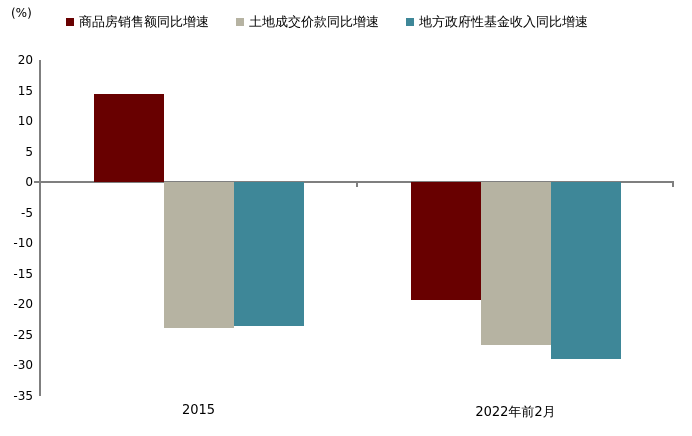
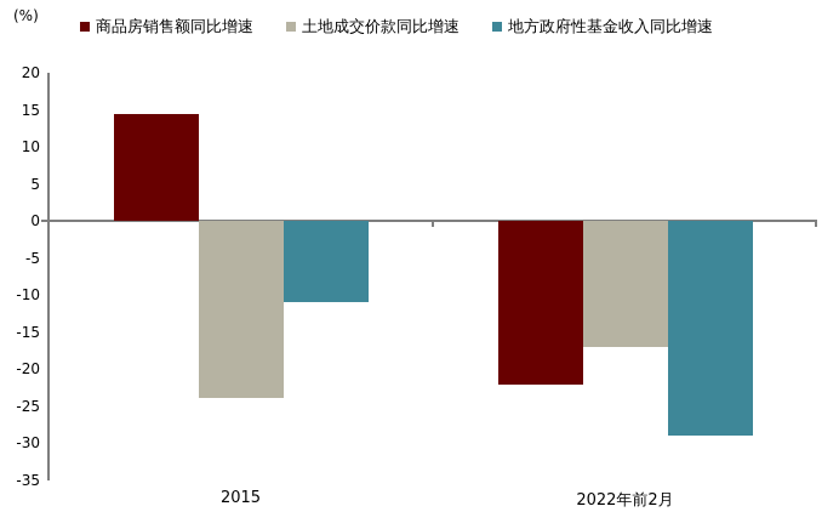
地方政府性基金收入同比增速/2015: -24 -> -11
商品房销售额同比增速/2022年前2月: -19 -> -22
土地成交价款同比增速/2022年前2月: -27 -> -17
